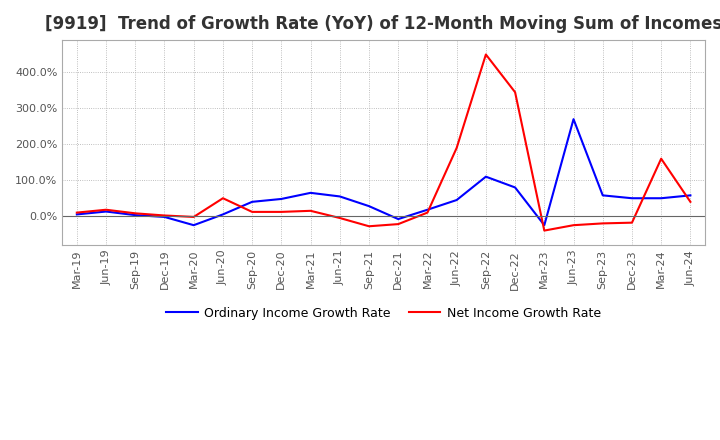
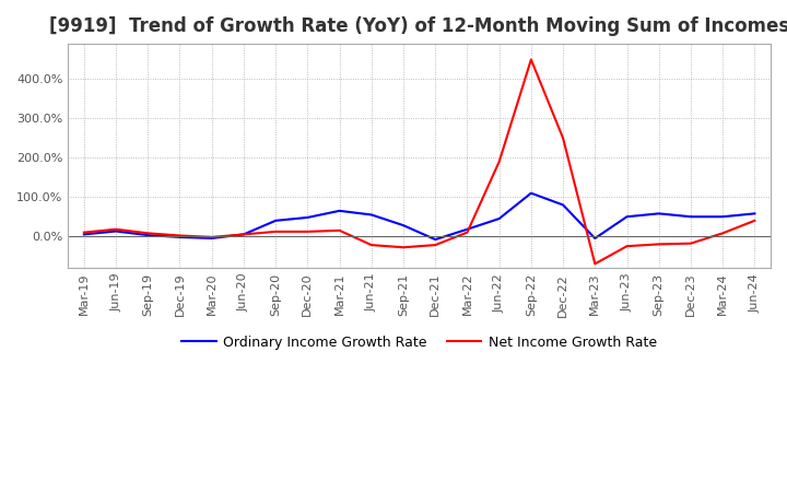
Ordinary Income Growth Rate/Mar-20: -25% -> -5%
Net Income Growth Rate/Jun-20: 50% -> 5%
Net Income Growth Rate/Jun-21: -5% -> -22%
Net Income Growth Rate/Dec-22: 345% -> 250%
Ordinary Income Growth Rate/Mar-23: -25% -> -5%
Net Income Growth Rate/Mar-23: -40% -> -70%
Ordinary Income Growth Rate/Jun-23: 270% -> 50%
Net Income Growth Rate/Mar-24: 160% -> 8%
